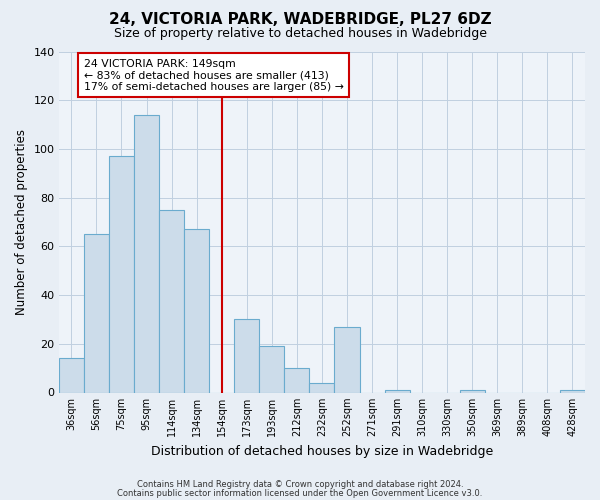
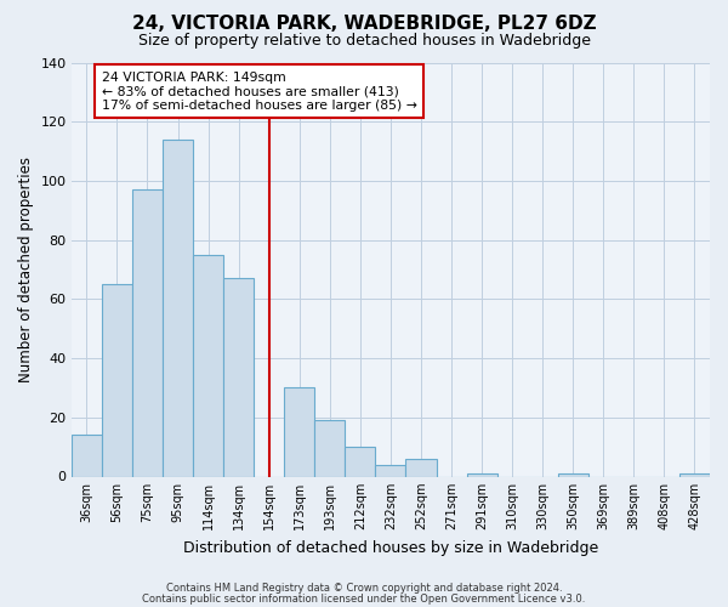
252sqm: 27 -> 6
